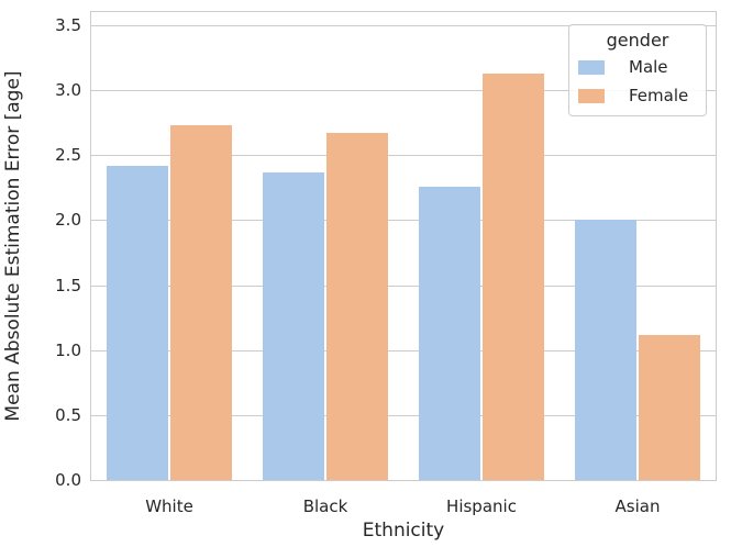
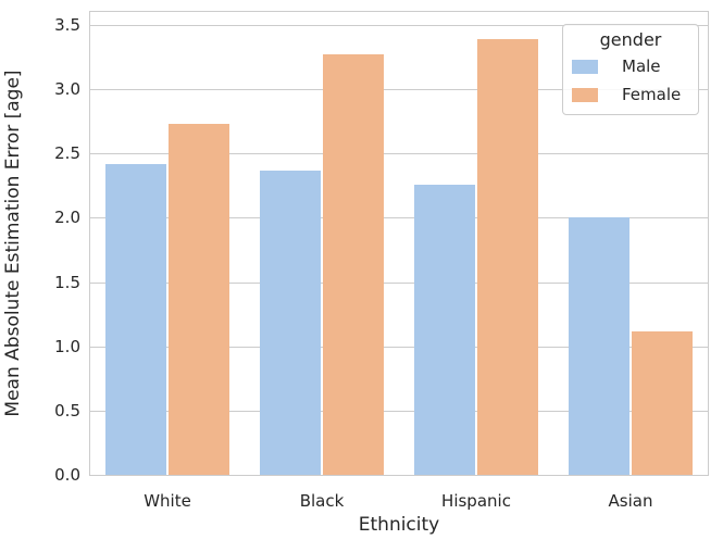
Female/Black: 2.67 -> 3.27
Female/Hispanic: 3.13 -> 3.39
